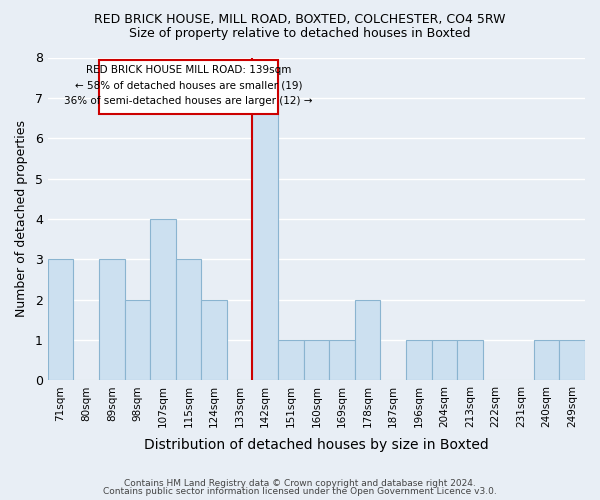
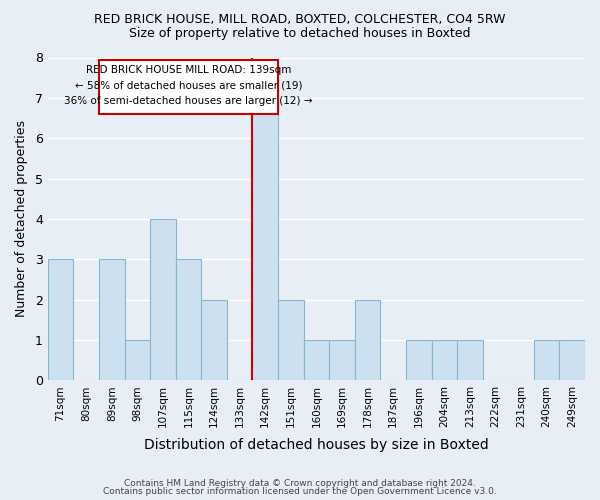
98sqm: 2 -> 1
151sqm: 1 -> 2
